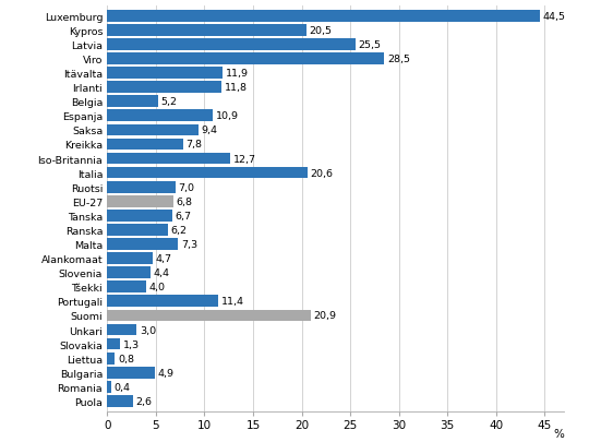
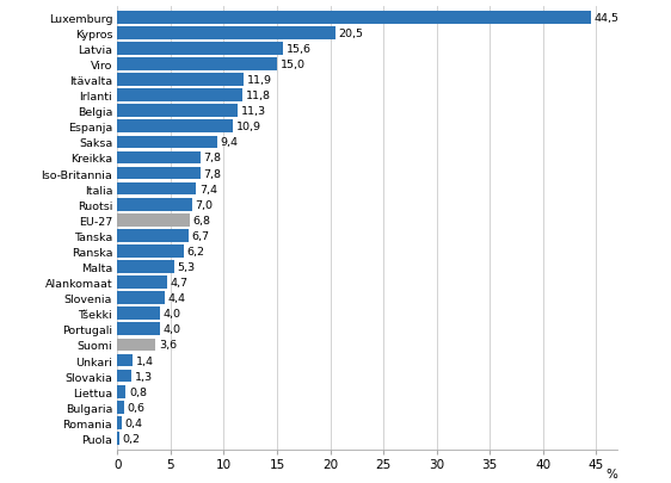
Latvia: 25,5 -> 15,6
Viro: 28,5 -> 15,0
Belgia: 5,2 -> 11,3
Iso-Britannia: 12,7 -> 7,8
Italia: 20,6 -> 7,4
Malta: 7,3 -> 5,3
Portugali: 11,4 -> 4,0
Suomi: 20,9 -> 3,6
Unkari: 3,0 -> 1,4
Bulgaria: 4,9 -> 0,6
Puola: 2,6 -> 0,2
